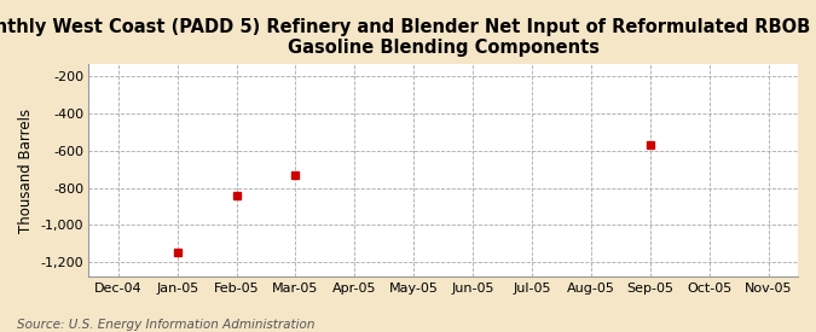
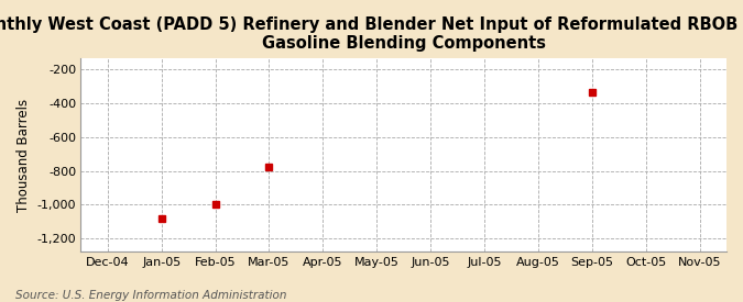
Jan-05: -1,150 -> -1,080
Feb-05: -840 -> -1,000
Mar-05: -730 -> -780
Sep-05: -570 -> -340
